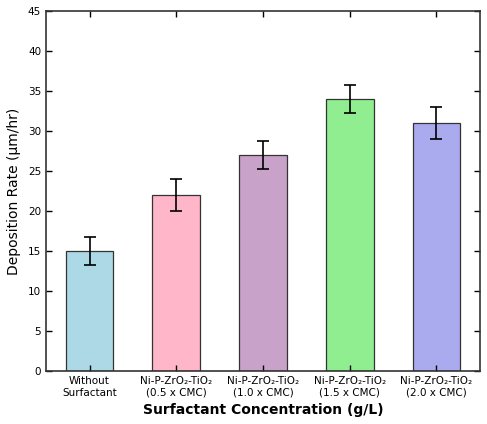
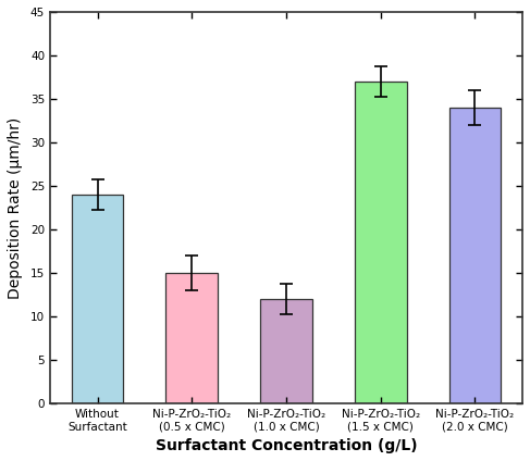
Without Surfactant: 15 -> 24
Ni-P-ZrO₂-TiO₂ (0.5 x CMC): 22 -> 15
Ni-P-ZrO₂-TiO₂ (1.0 x CMC): 27 -> 12
Ni-P-ZrO₂-TiO₂ (1.5 x CMC): 34 -> 37
Ni-P-ZrO₂-TiO₂ (2.0 x CMC): 31 -> 34
